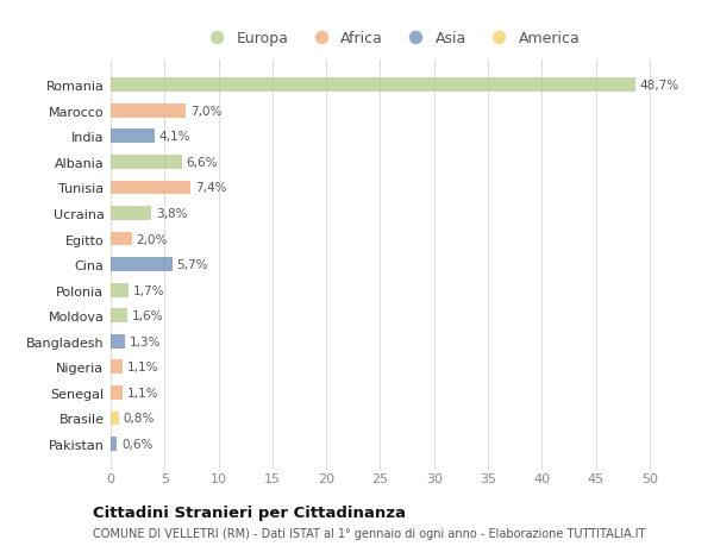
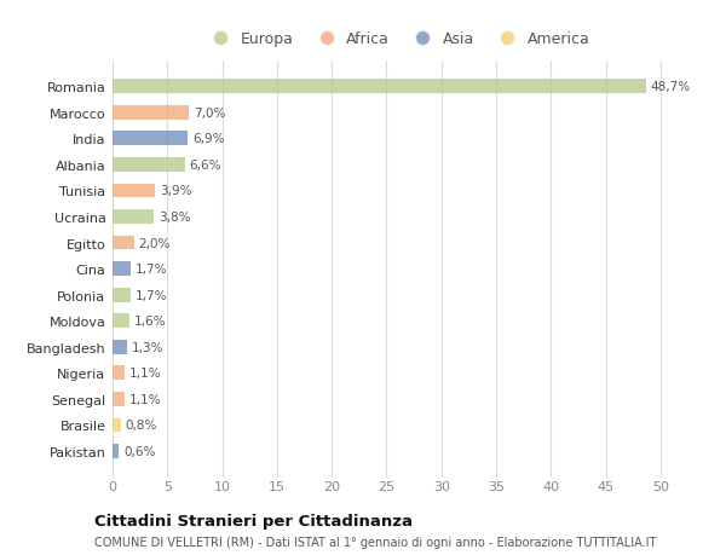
India: 4,1% -> 6,9%
Tunisia: 7,4% -> 3,9%
Cina: 5,7% -> 1,7%
